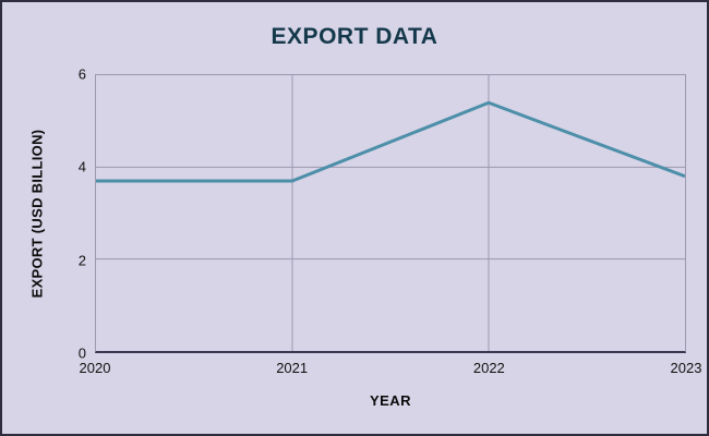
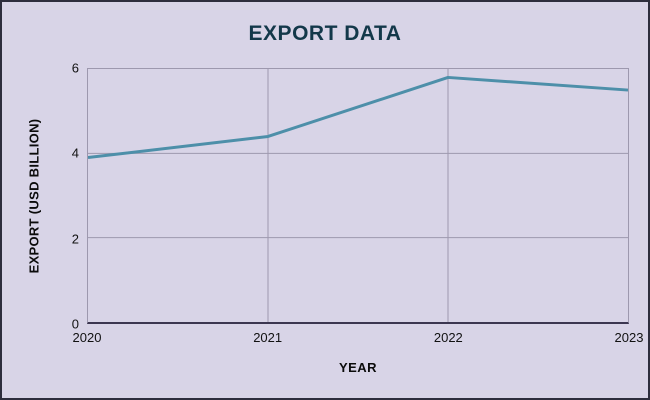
2020: 3.7 -> 3.9
2021: 3.7 -> 4.4
2022: 5.4 -> 5.8
2023: 3.8 -> 5.5
